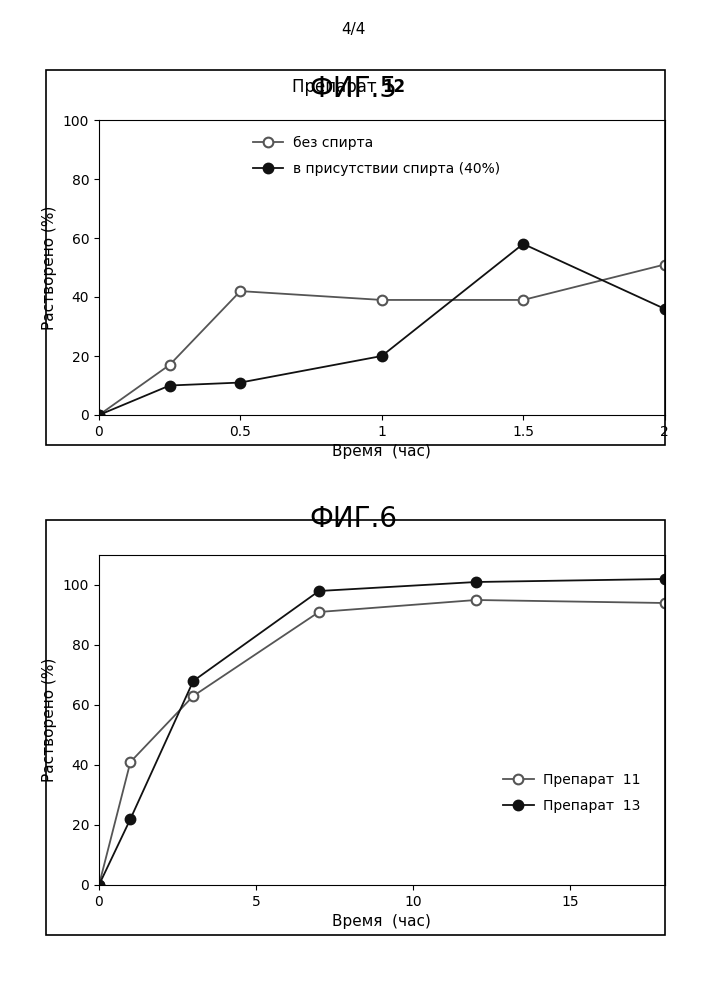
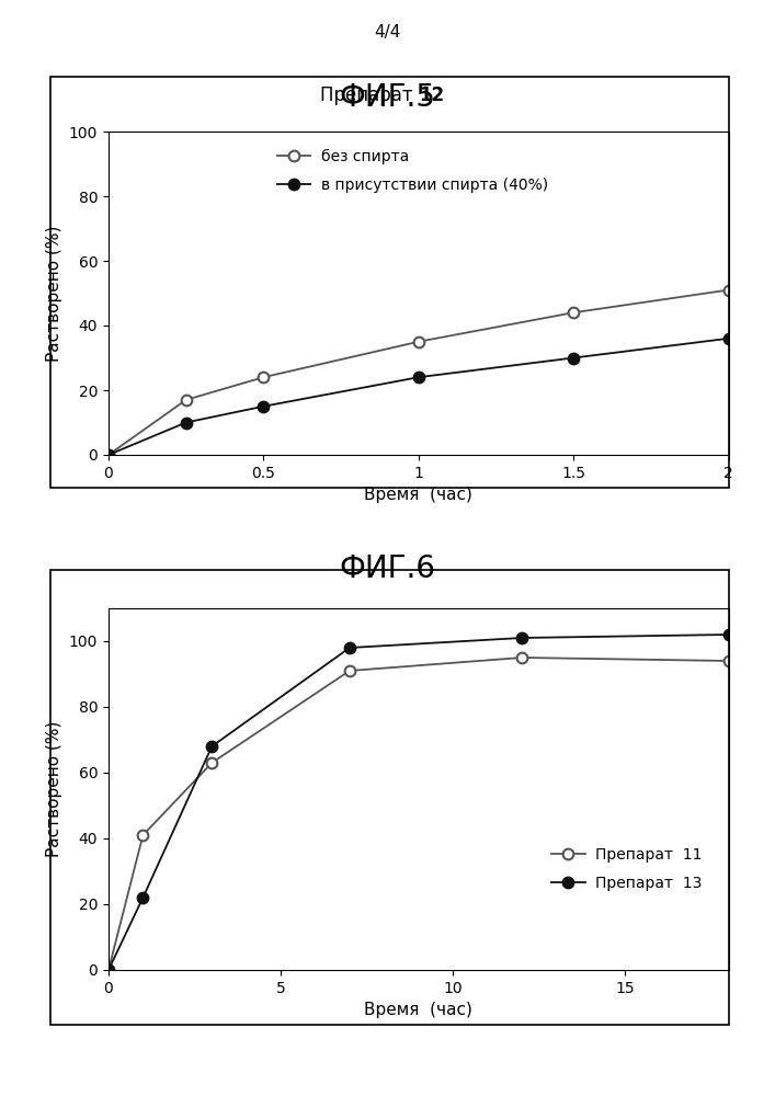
без спирта/0.5: 42 -> 24
в присутствии спирта (40%)/0.5: 11 -> 15
без спирта/1: 39 -> 35
в присутствии спирта (40%)/1: 20 -> 24
без спирта/1.5: 39 -> 44
в присутствии спирта (40%)/1.5: 58 -> 30
